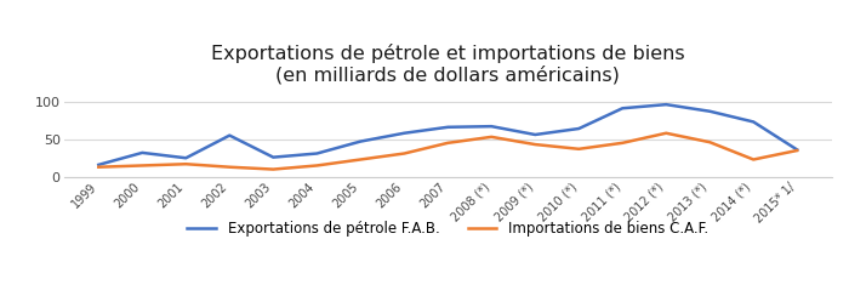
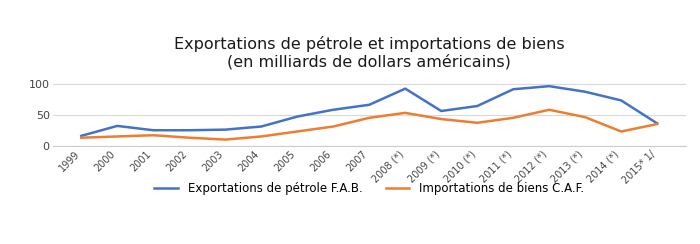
Exportations de pétrole F.A.B./2002: 56 -> 26
Exportations de pétrole F.A.B./2008 (*): 68 -> 93
